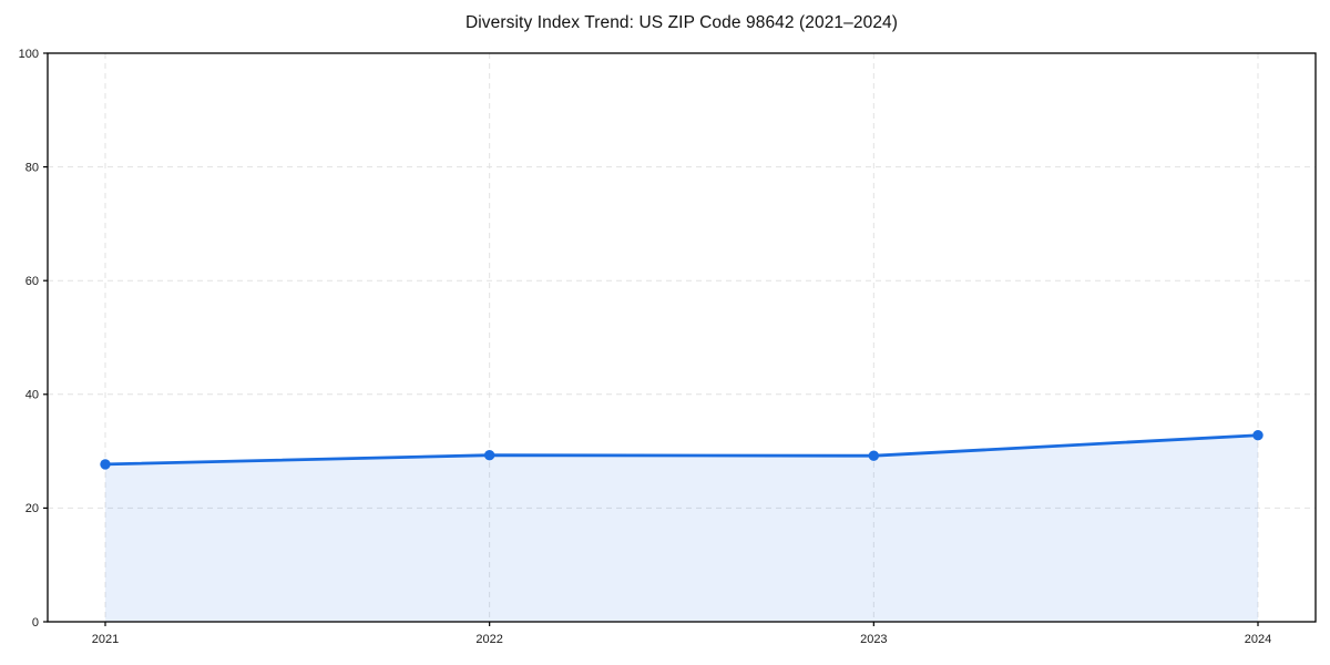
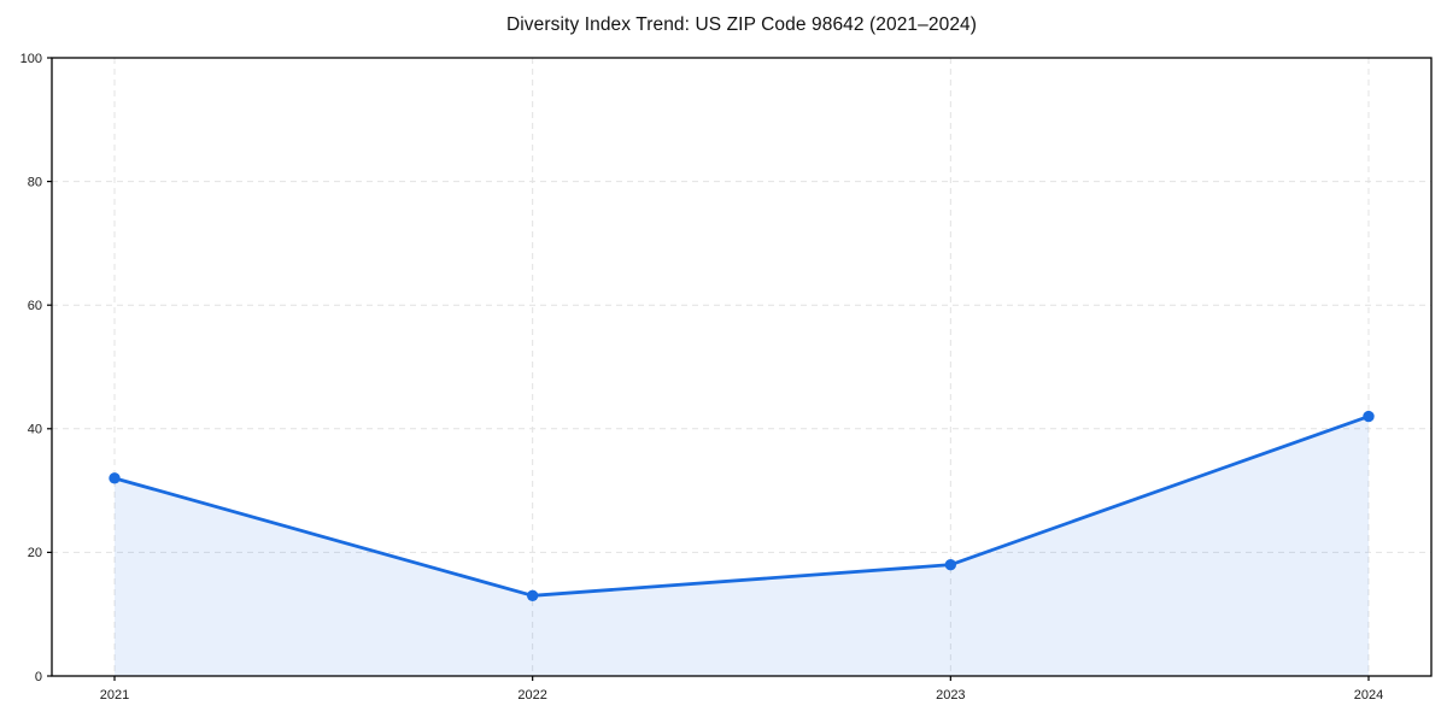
2021: 28 -> 32
2022: 29 -> 13
2023: 29 -> 18
2024: 33 -> 42
